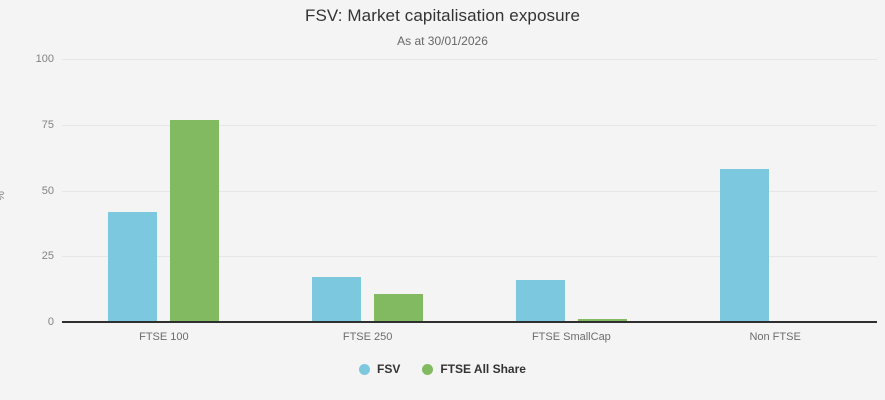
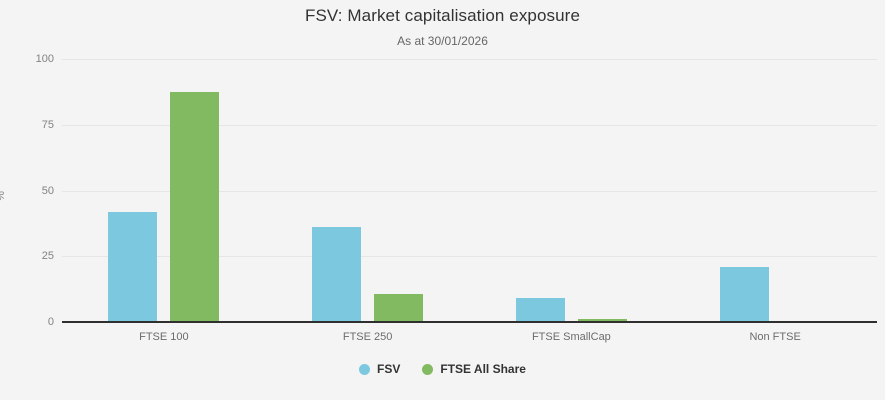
FTSE All Share/FTSE 100: 77 -> 88
FSV/FTSE 250: 17 -> 36
FSV/FTSE SmallCap: 16 -> 9
FSV/Non FTSE: 58 -> 21
